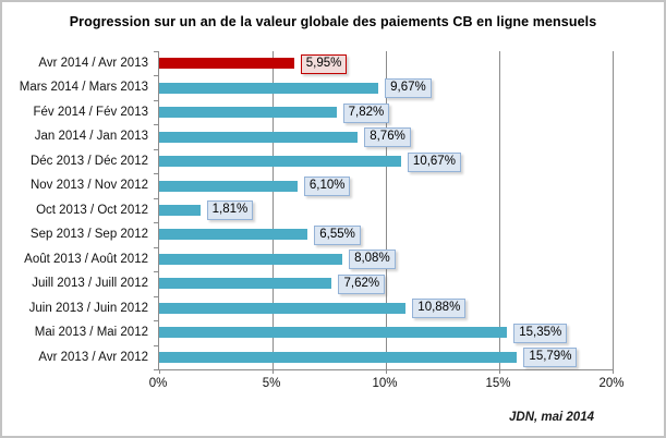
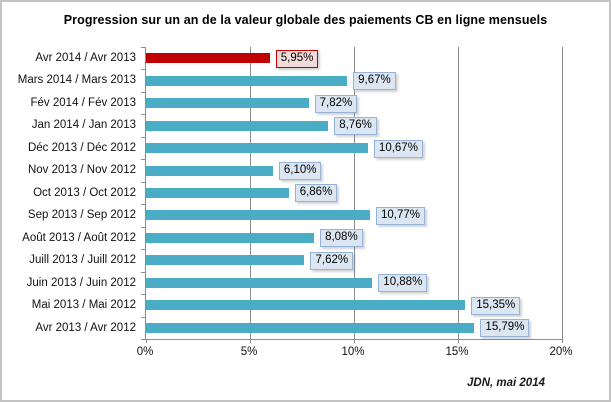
Oct 2013 / Oct 2012: 1,81% -> 6,86%
Sep 2013 / Sep 2012: 6,55% -> 10,77%
